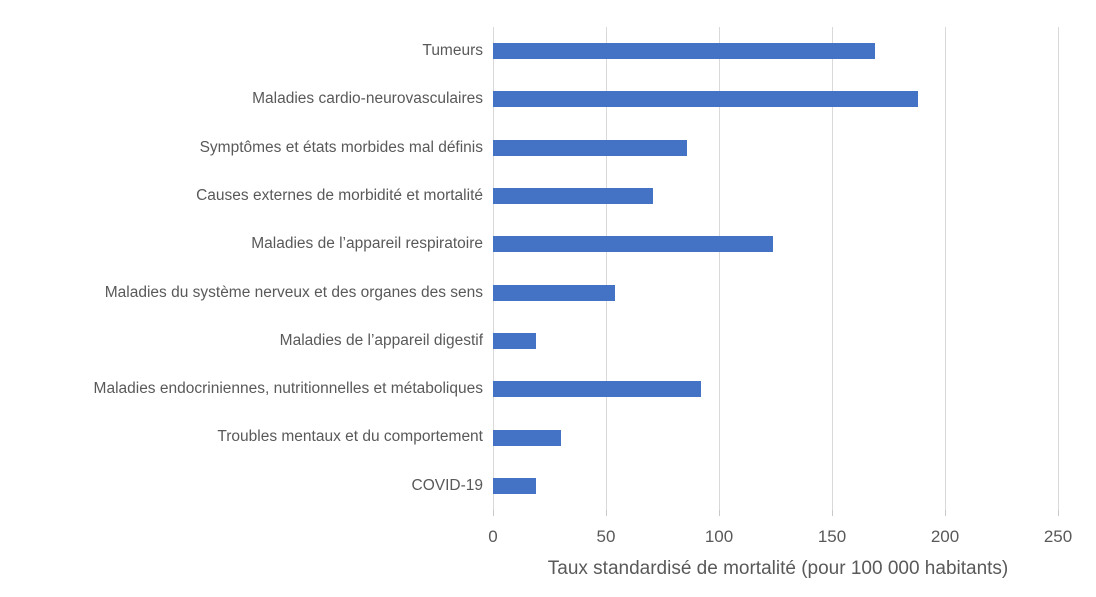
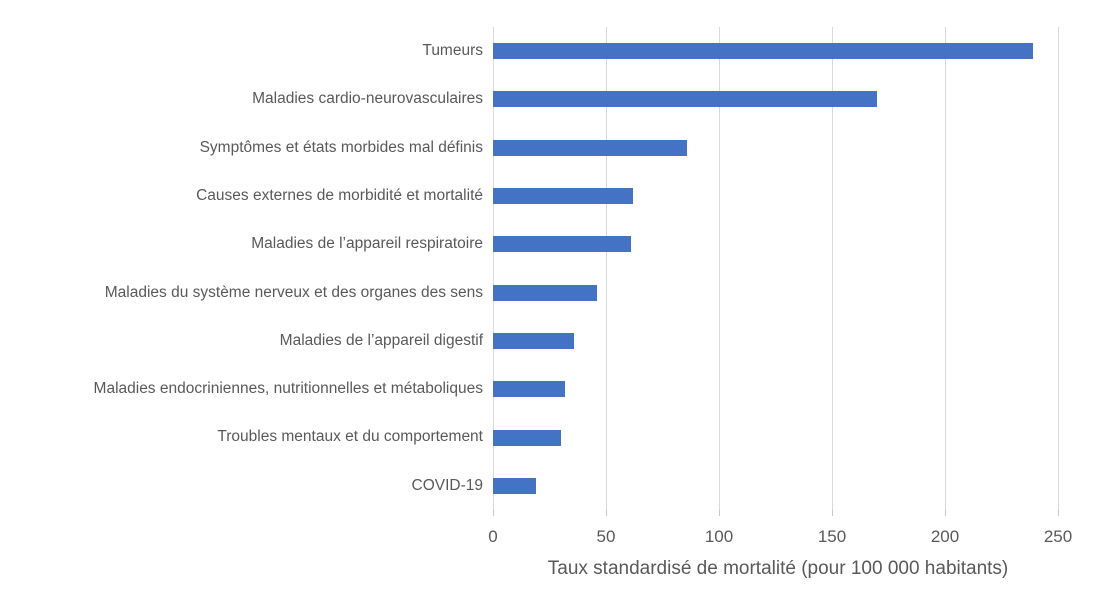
Tumeurs: 169 -> 239
Maladies cardio-neurovasculaires: 188 -> 170
Causes externes de morbidité et mortalité: 71 -> 62
Maladies de l’appareil respiratoire: 124 -> 61
Maladies du système nerveux et des organes des sens: 54 -> 46
Maladies de l’appareil digestif: 19 -> 36
Maladies endocriniennes, nutritionnelles et métaboliques: 92 -> 32
